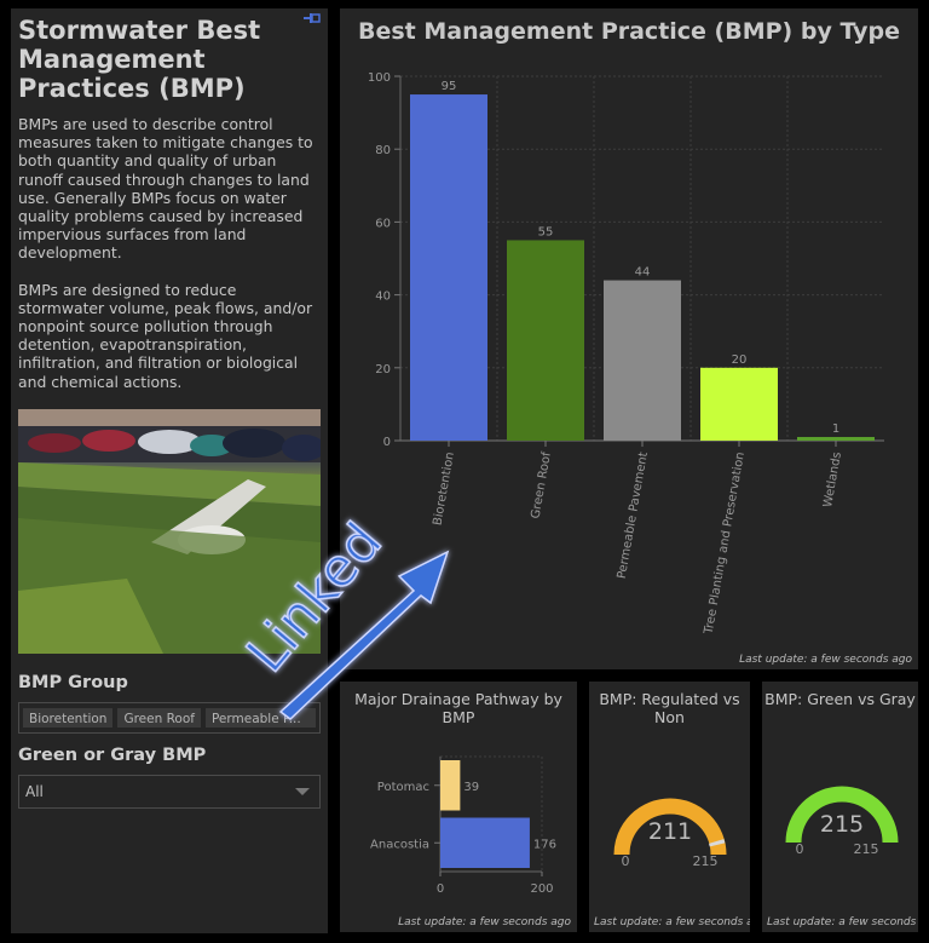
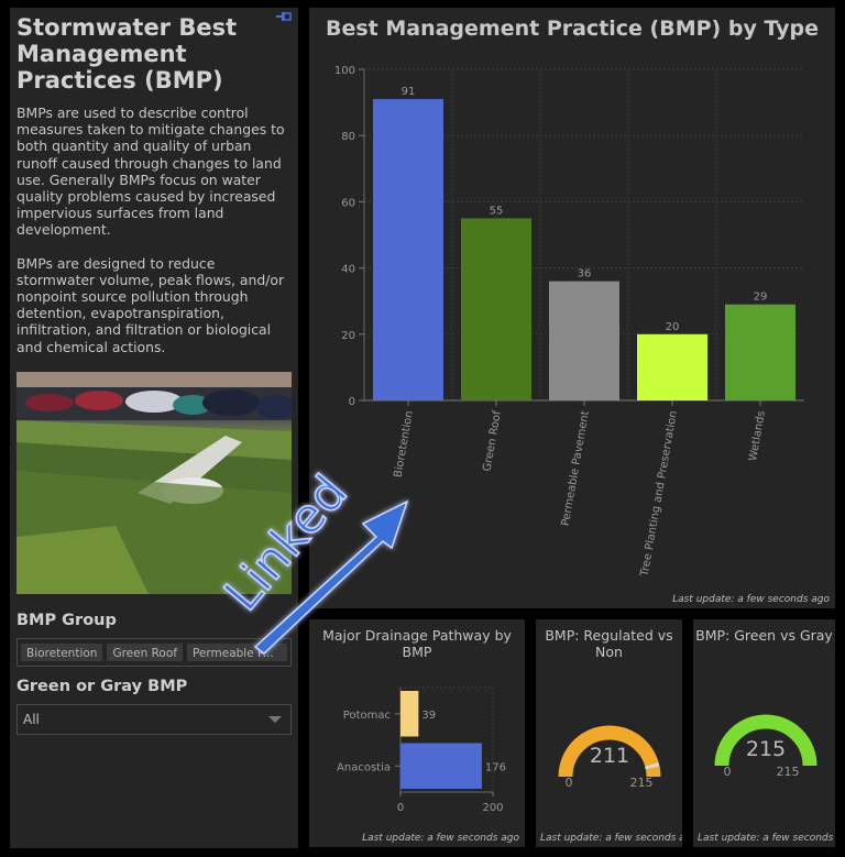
Best Management Practice (BMP) by Type/Bioretention: 95 -> 91
Best Management Practice (BMP) by Type/Permeable Pavement: 44 -> 36
Best Management Practice (BMP) by Type/Wetlands: 1 -> 29
